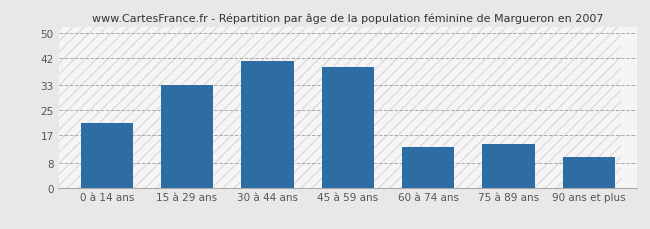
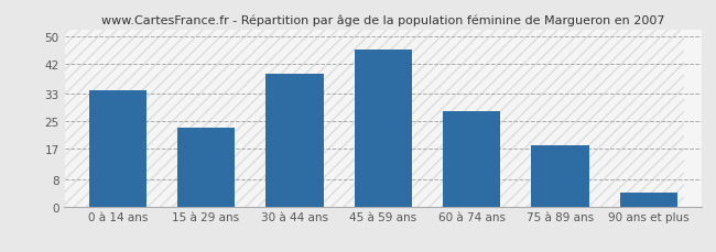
0 à 14 ans: 21 -> 34
15 à 29 ans: 33 -> 23
30 à 44 ans: 41 -> 39
45 à 59 ans: 39 -> 46
60 à 74 ans: 13 -> 28
75 à 89 ans: 14 -> 18
90 ans et plus: 10 -> 4
